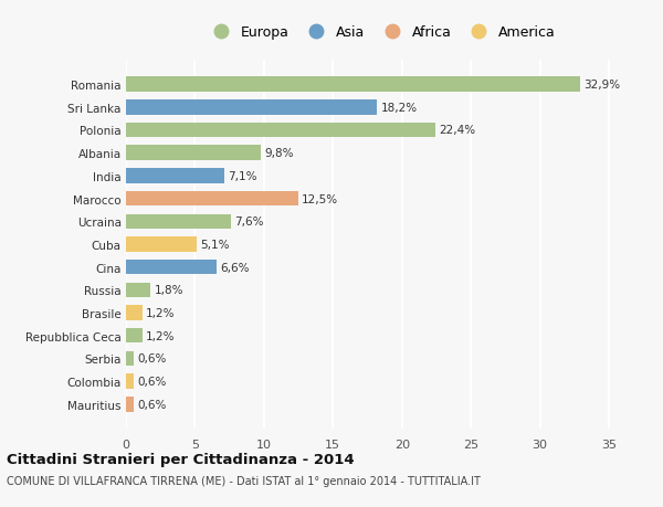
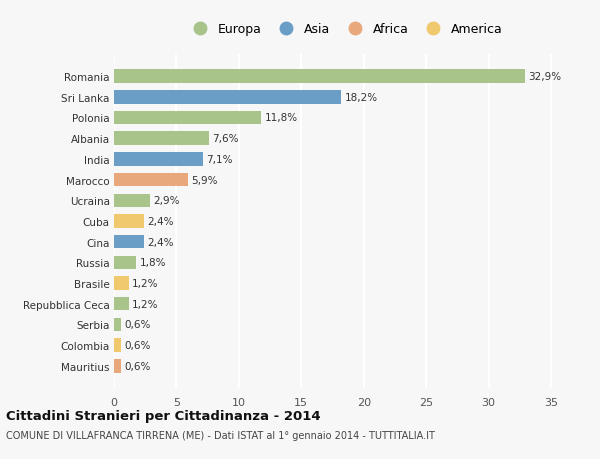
Polonia: 22,4% -> 11,8%
Albania: 9,8% -> 7,6%
Marocco: 12,5% -> 5,9%
Ucraina: 7,6% -> 2,9%
Cuba: 5,1% -> 2,4%
Cina: 6,6% -> 2,4%
